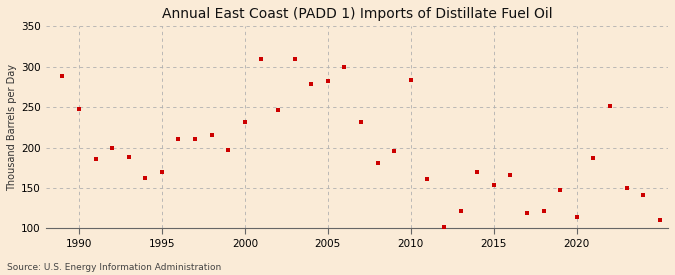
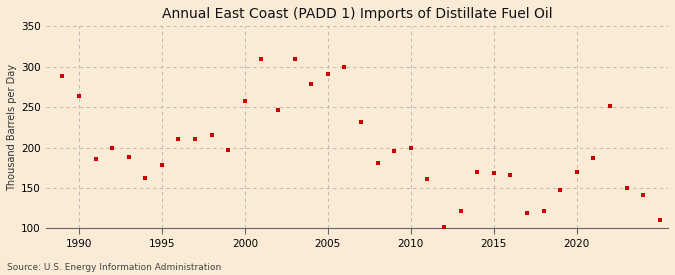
1990: 248 -> 264
1995: 170 -> 178
2000: 232 -> 258
2005: 282 -> 291
2010: 284 -> 199
2015: 154 -> 169
2020: 114 -> 170
